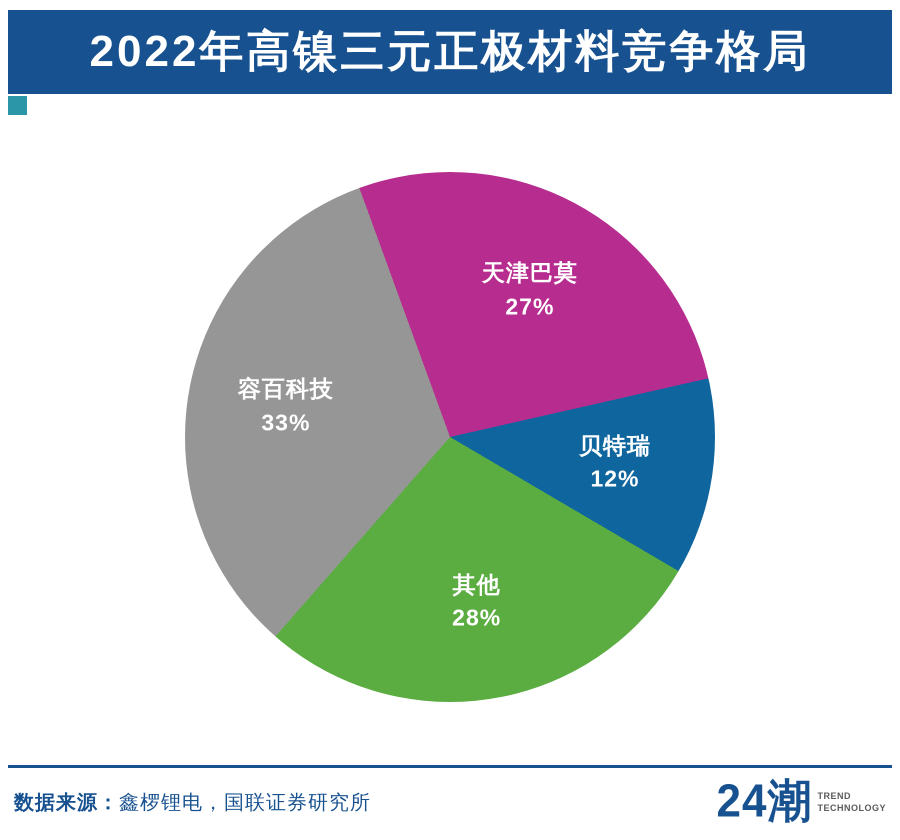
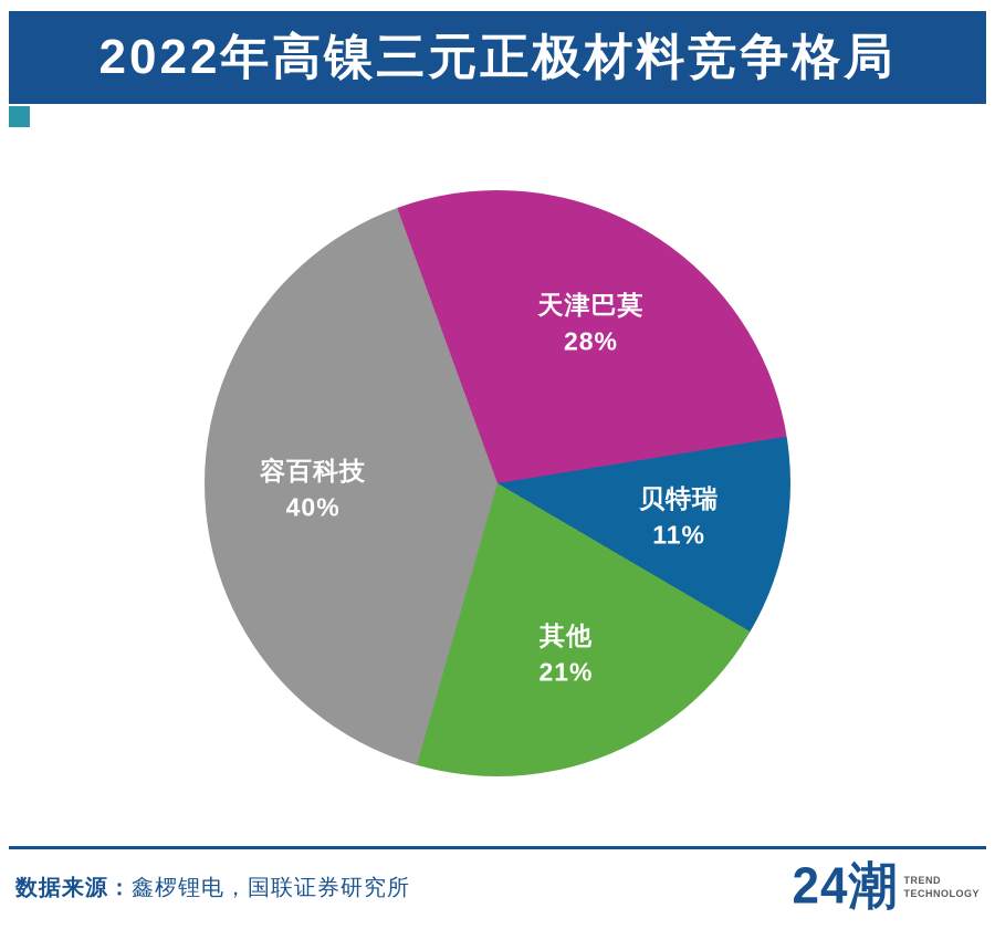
天津巴莫: 27% -> 28%
贝特瑞: 12% -> 11%
其他: 28% -> 21%
容百科技: 33% -> 40%
